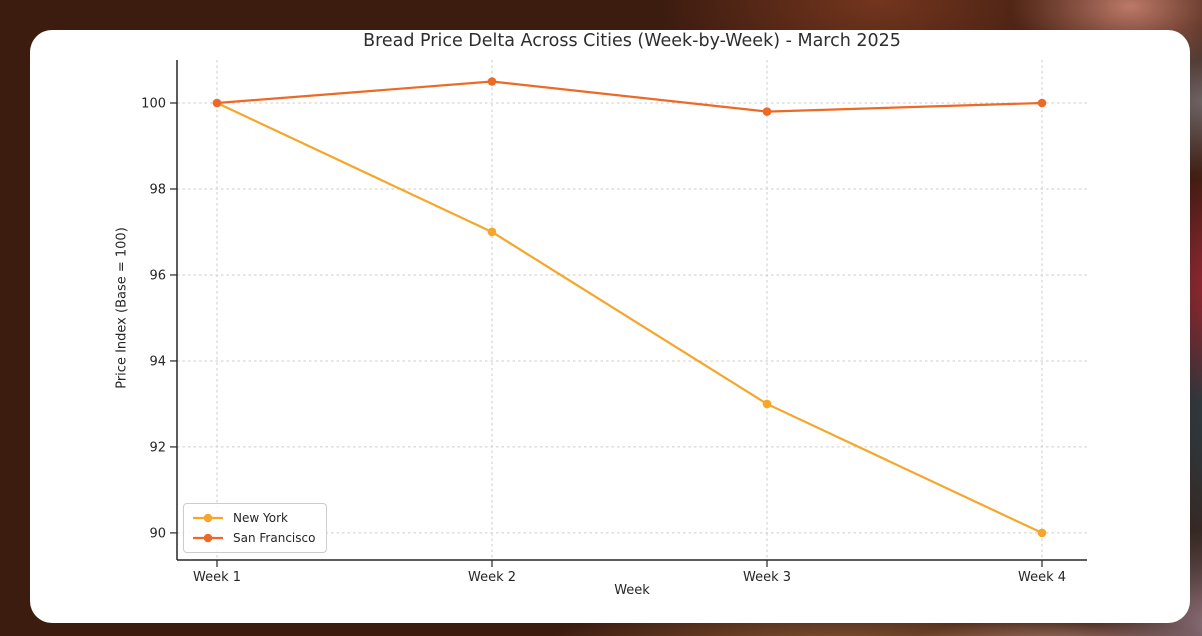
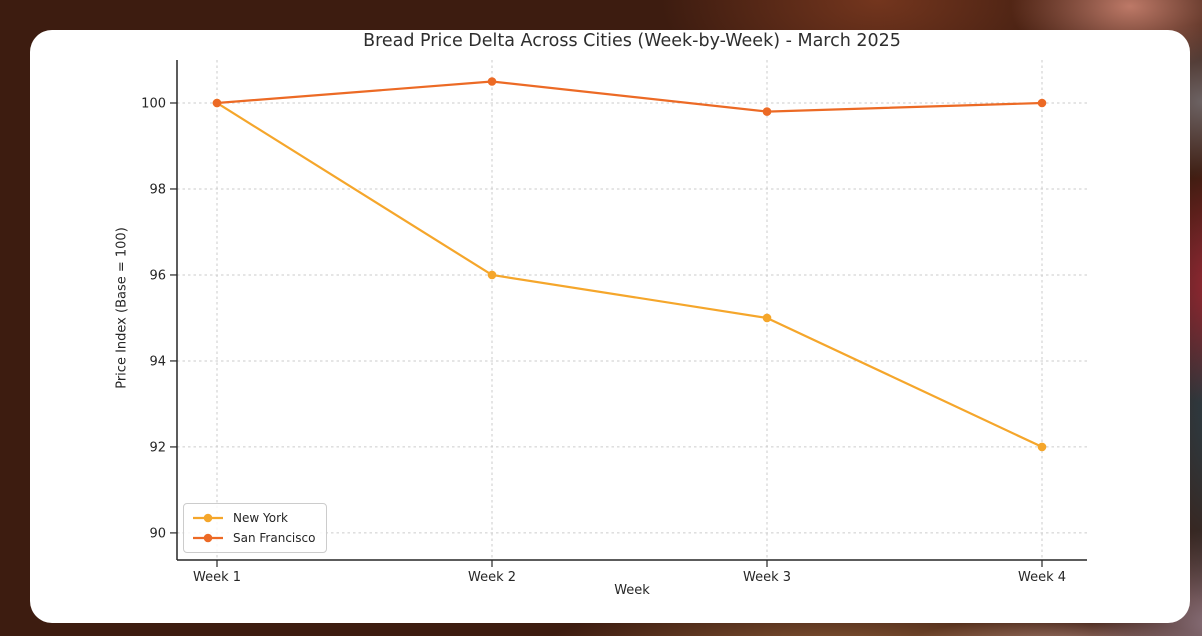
New York/Week 2: 97 -> 96
New York/Week 3: 93 -> 95
New York/Week 4: 90 -> 92
